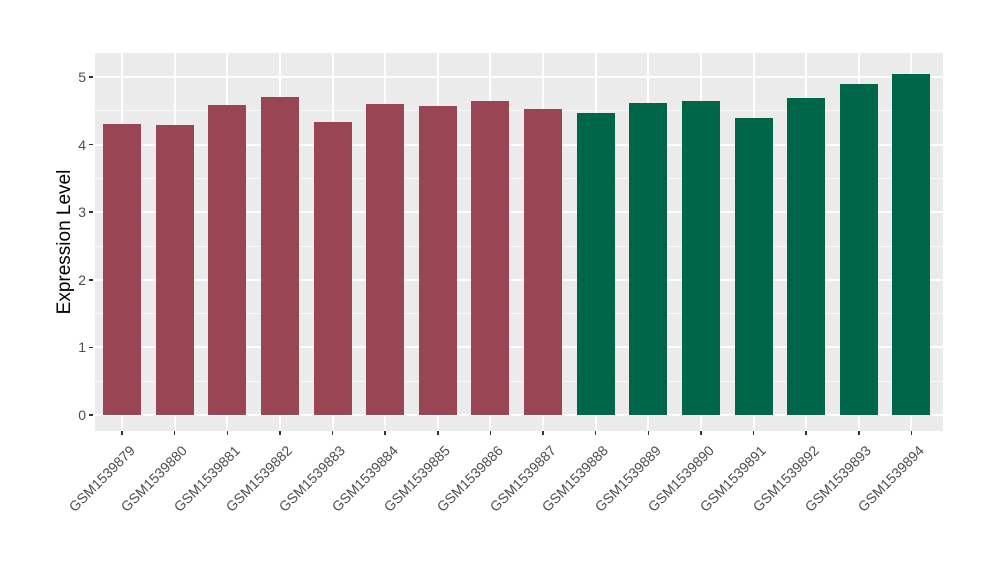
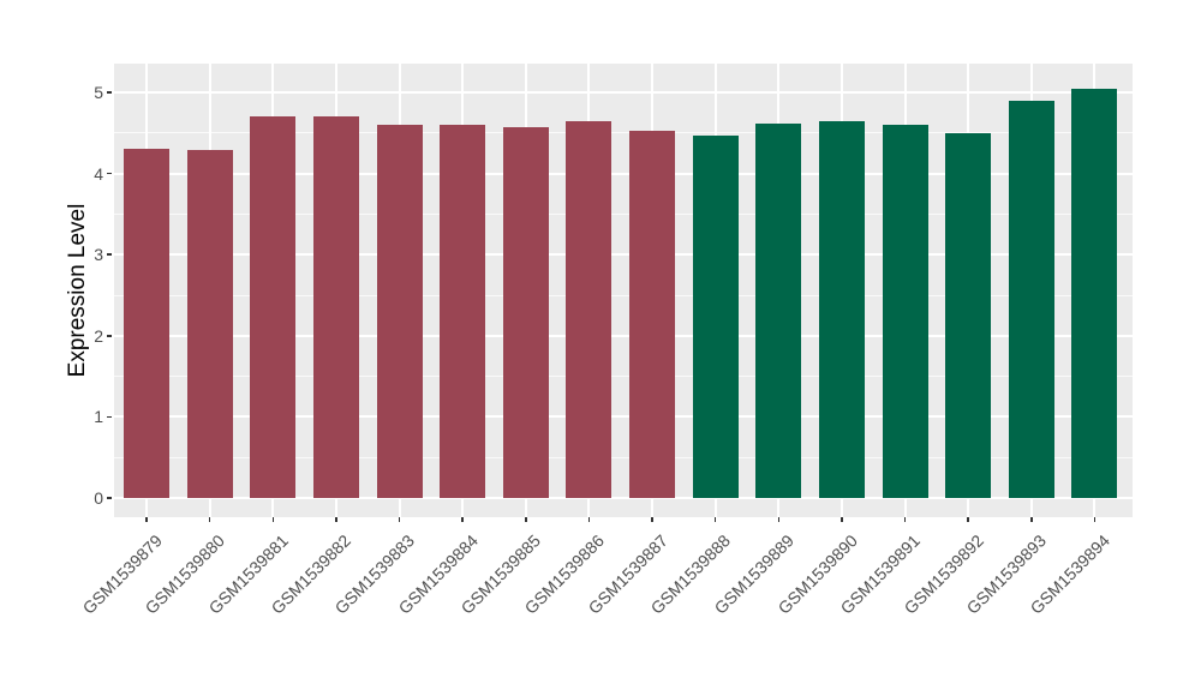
GSM1539881: 4.6 -> 4.7
GSM1539883: 4.3 -> 4.6
GSM1539891: 4.4 -> 4.6
GSM1539892: 4.7 -> 4.5
